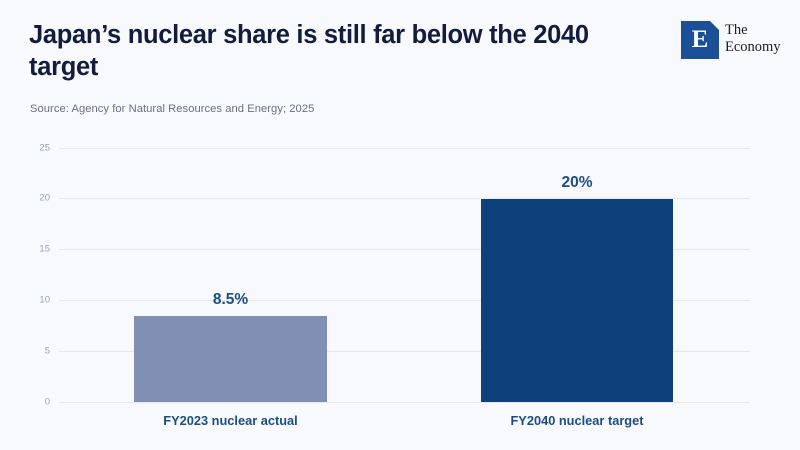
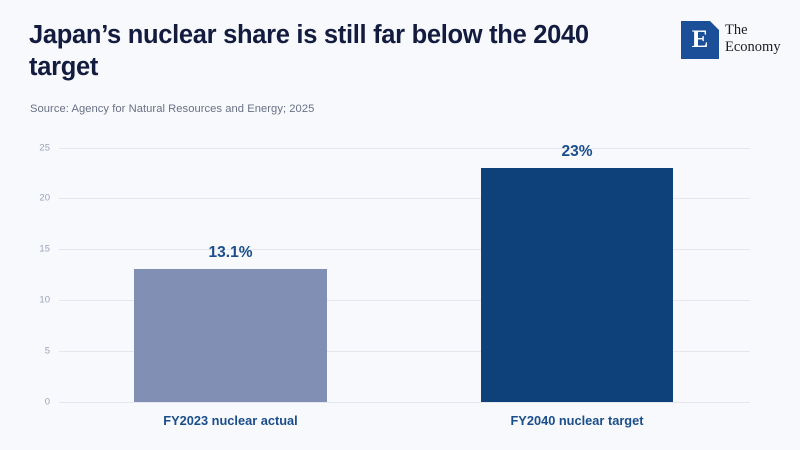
FY2023 nuclear actual: 8.5% -> 13.1%
FY2040 nuclear target: 20% -> 23%
